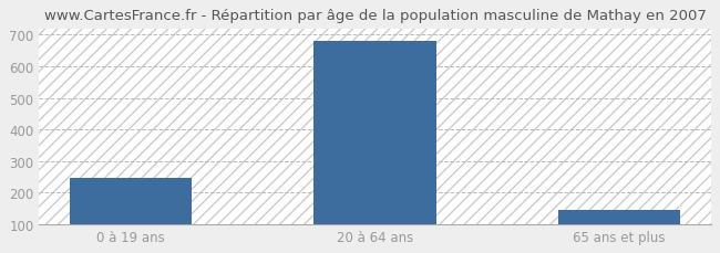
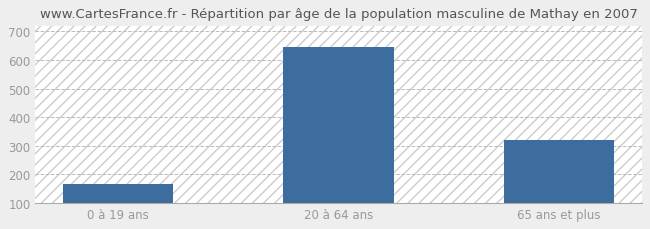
0 à 19 ans: 245 -> 165
20 à 64 ans: 680 -> 645
65 ans et plus: 145 -> 320
